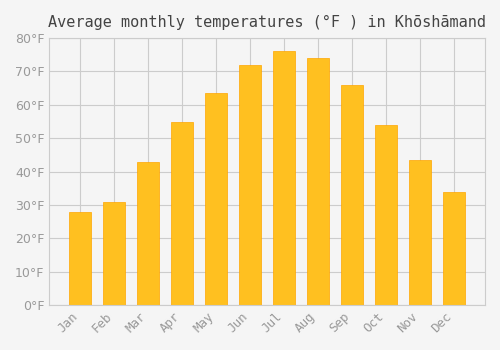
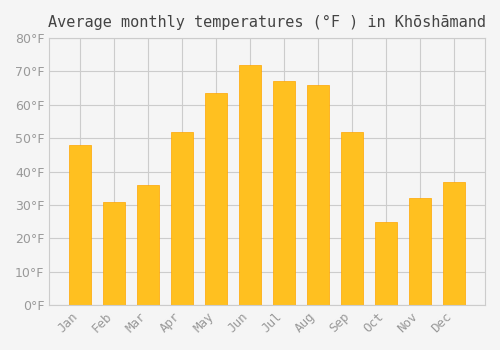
Jan: 28.0°F -> 48.0°F
Mar: 43.0°F -> 36.0°F
Apr: 55.0°F -> 52.0°F
Jul: 76.0°F -> 67.0°F
Aug: 74.0°F -> 66.0°F
Sep: 66.0°F -> 52.0°F
Oct: 54.0°F -> 25.0°F
Nov: 43.5°F -> 32.0°F
Dec: 34.0°F -> 37.0°F
